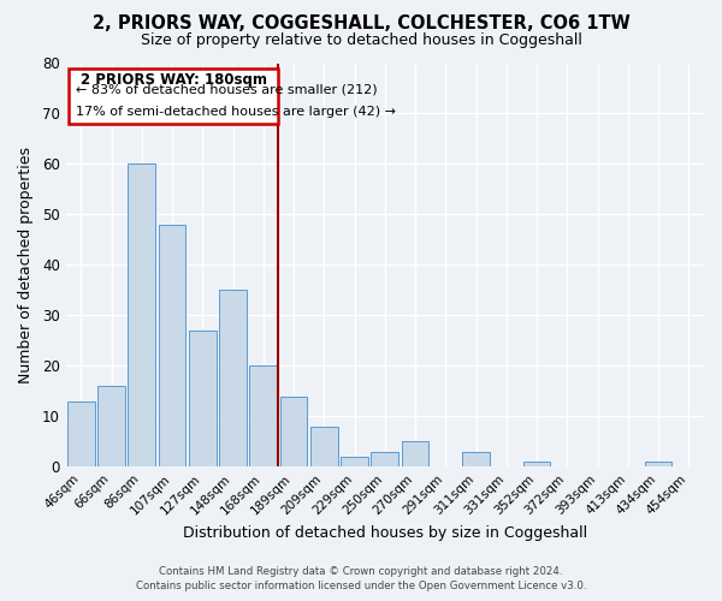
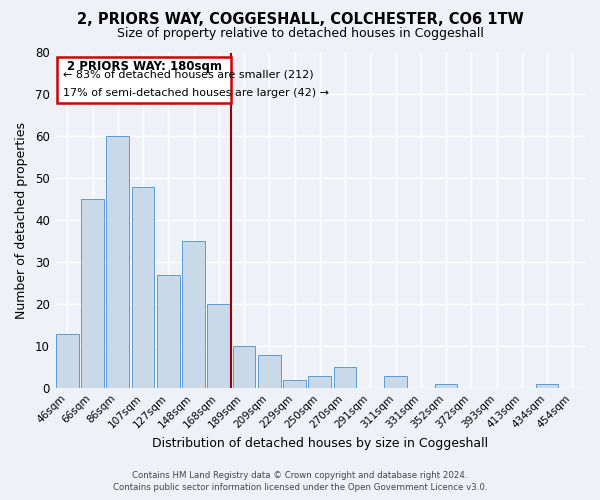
66sqm: 16 -> 45
189sqm: 14 -> 10
